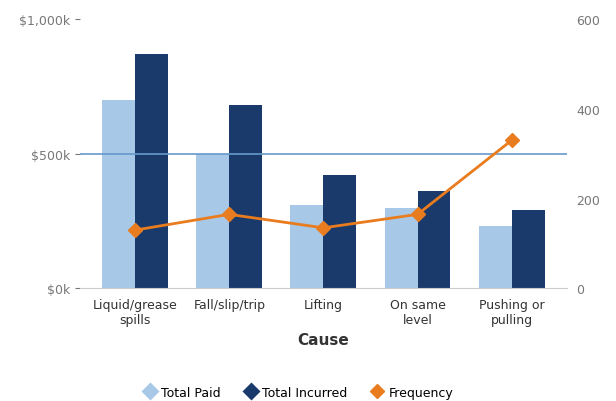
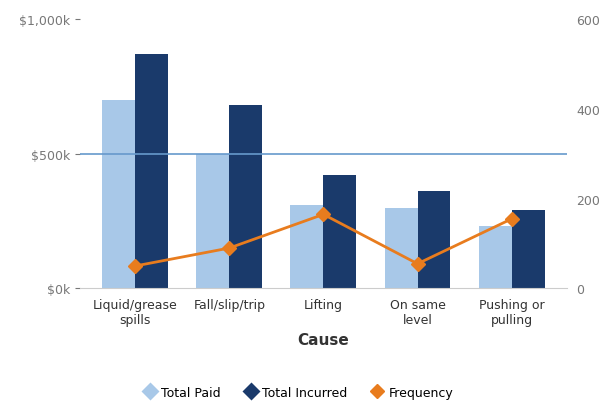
Frequency/Liquid/grease spills: 130 -> 50
Frequency/Fall/slip/trip: 165 -> 90
Frequency/Lifting: 135 -> 165
Frequency/On same level: 165 -> 55
Frequency/Pushing or pulling: 330 -> 155
